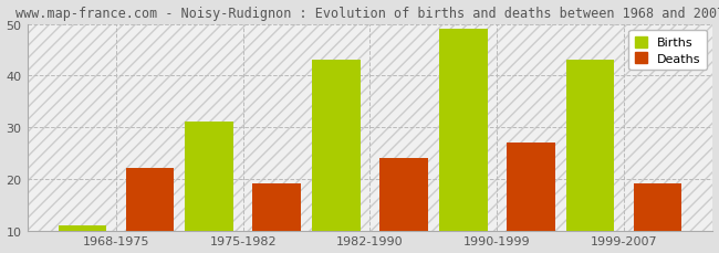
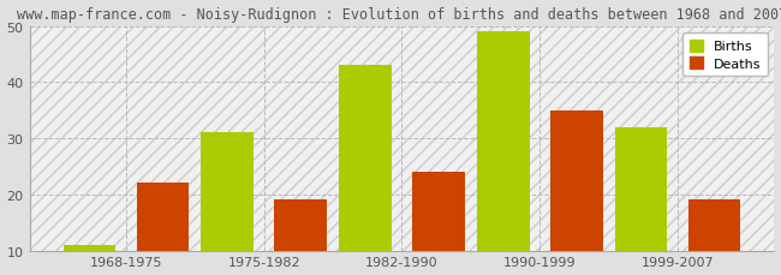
Deaths/1990-1999: 27 -> 35
Births/1999-2007: 43 -> 32
